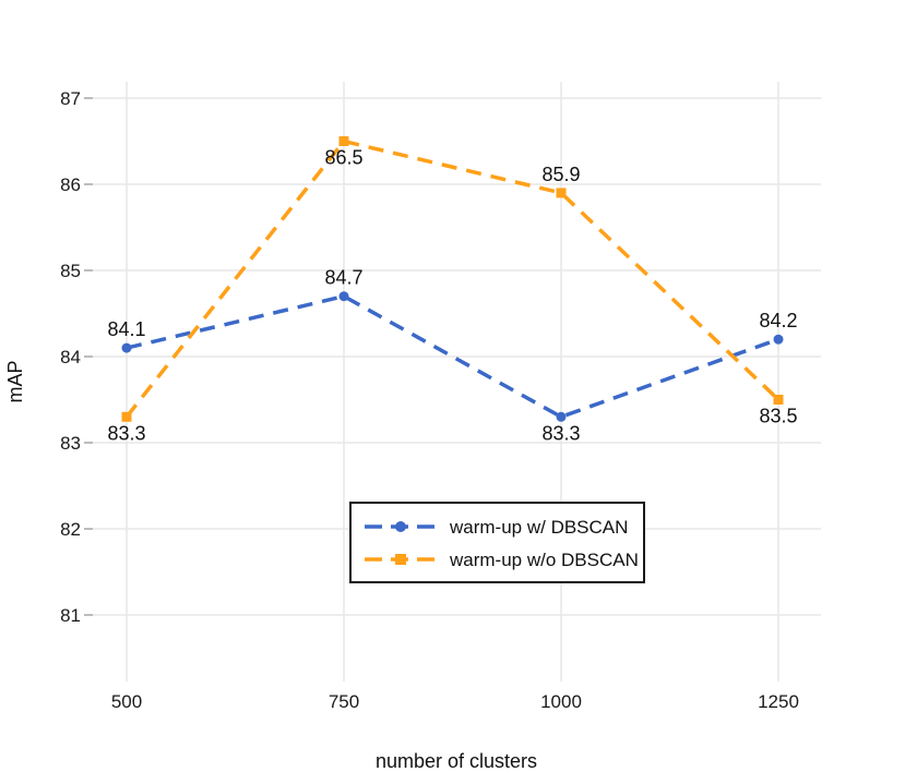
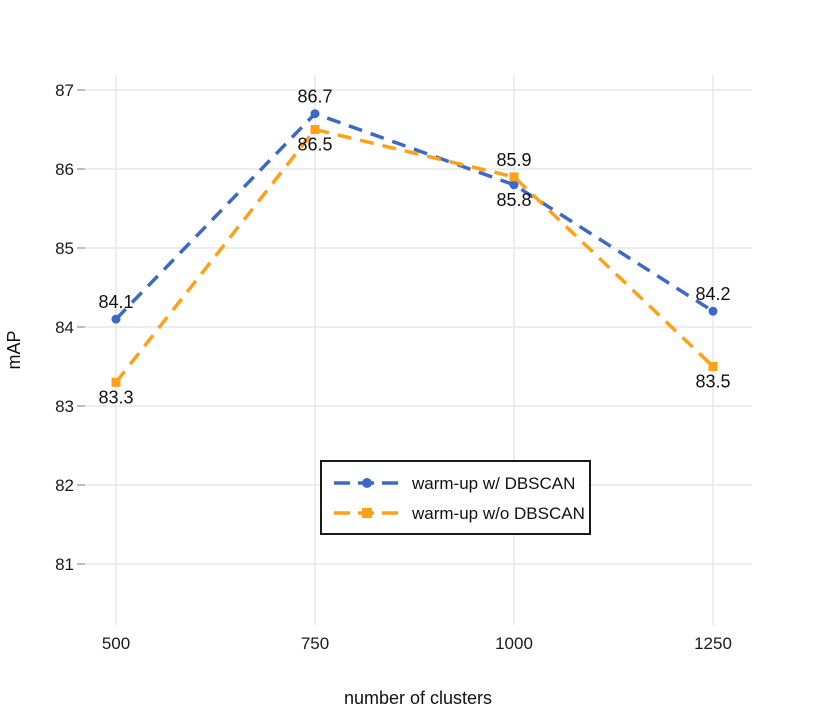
warm-up w/ DBSCAN/750: 84.7 -> 86.7
warm-up w/ DBSCAN/1000: 83.3 -> 85.8
